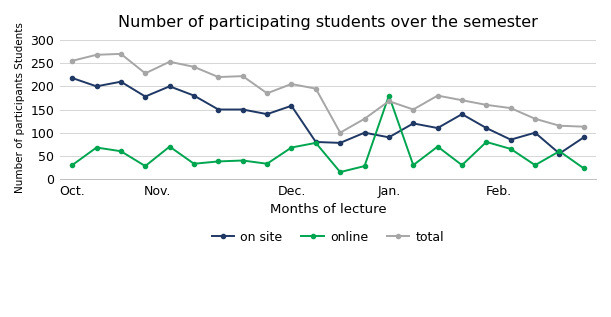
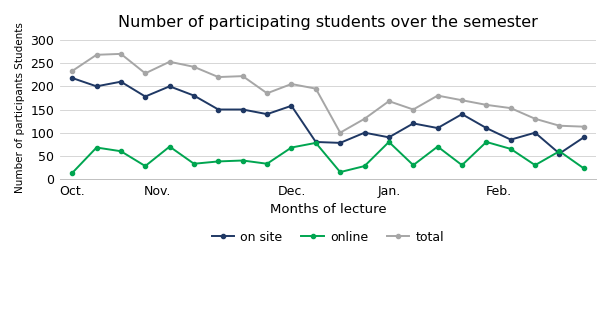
online/Oct.: 30 -> 13
total/Oct.: 255 -> 233
online/Jan.: 180 -> 80
